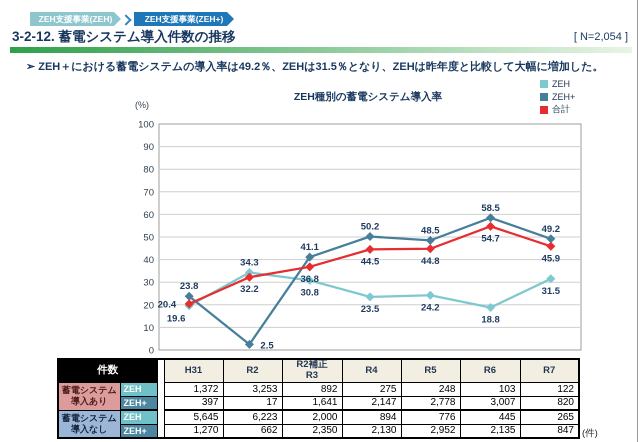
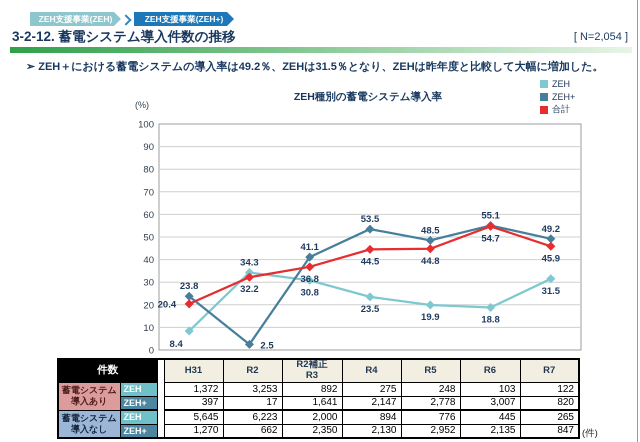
ZEH/H31: 19.6 -> 8.4
ZEH+/R4: 50.2 -> 53.5
ZEH/R5: 24.2 -> 19.9
ZEH+/R6: 58.5 -> 55.1
